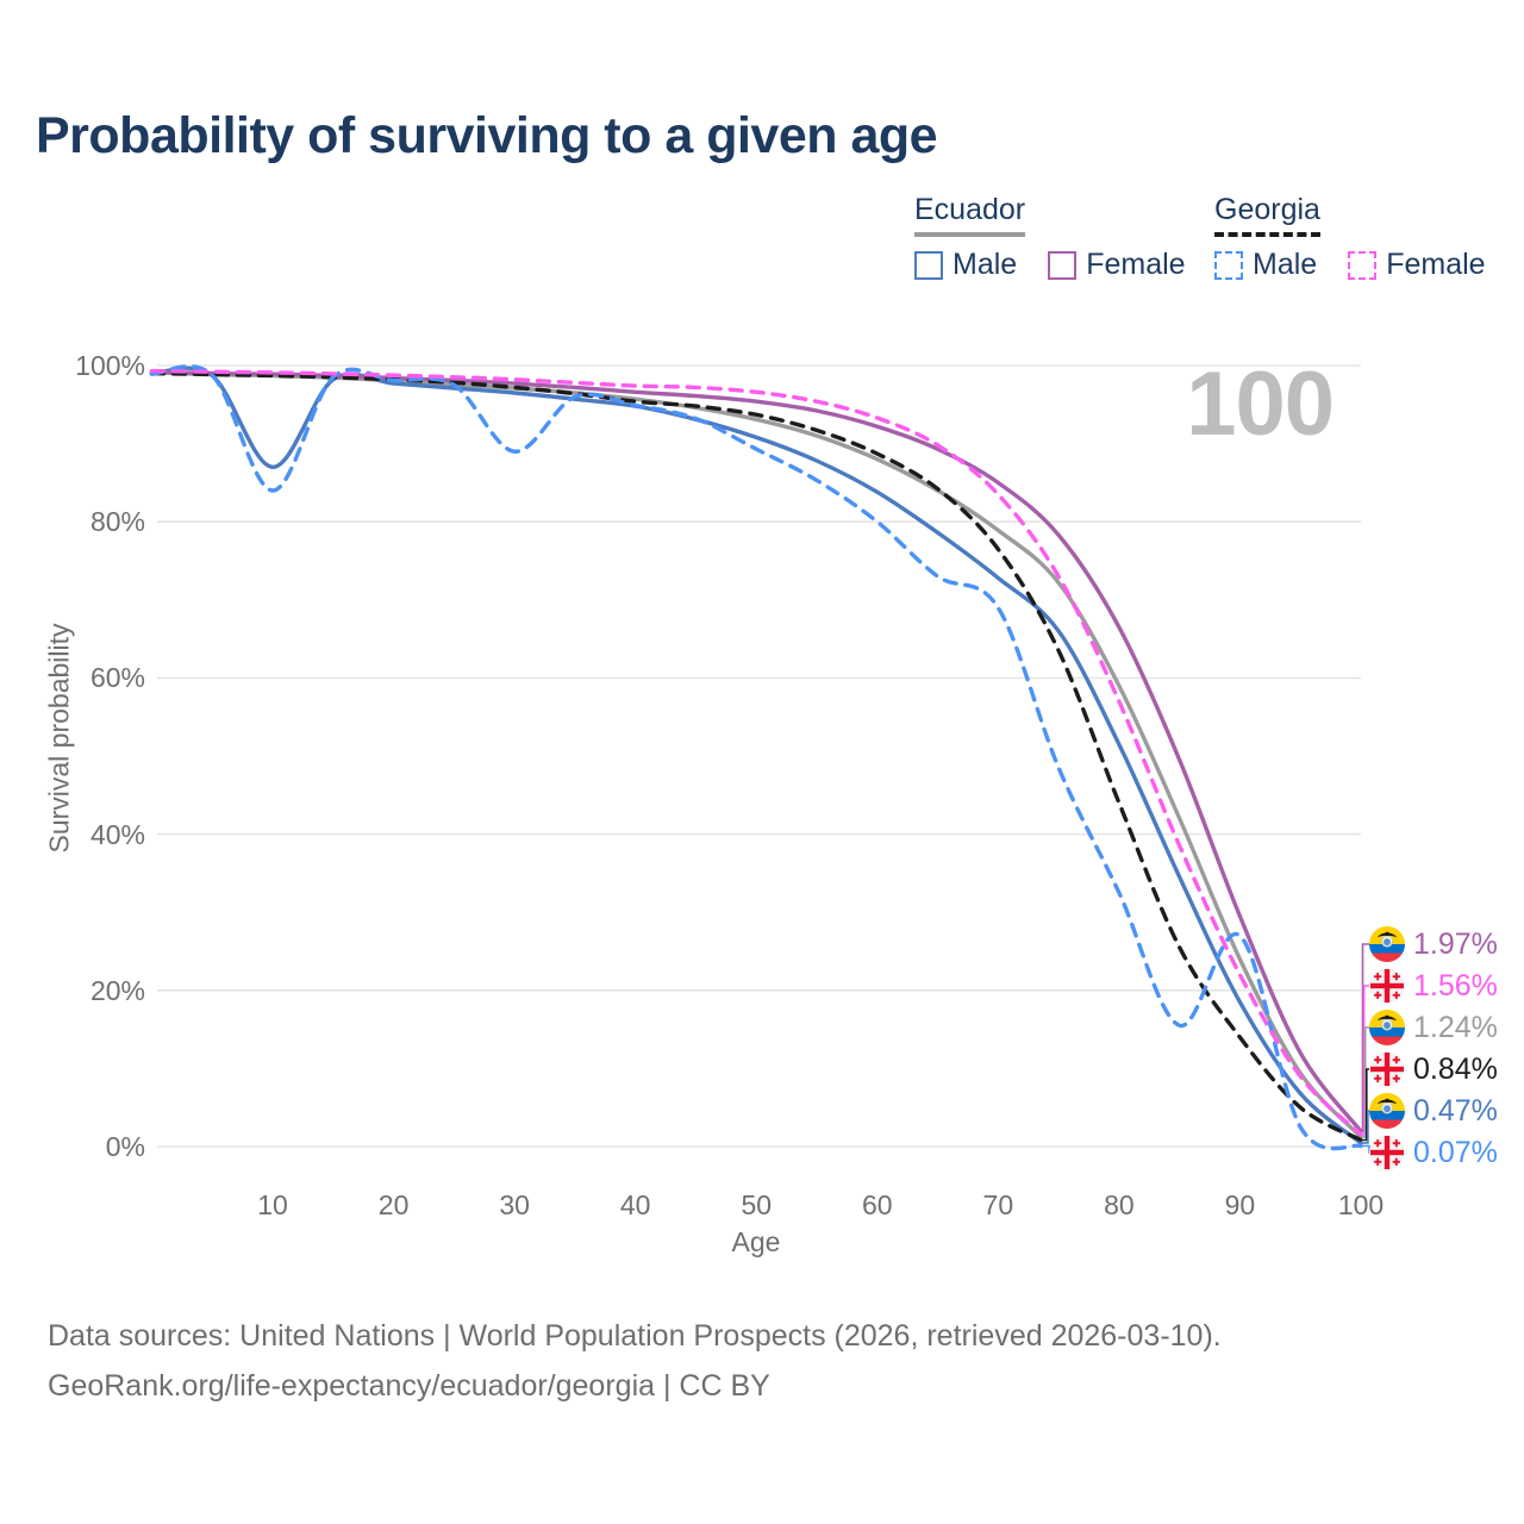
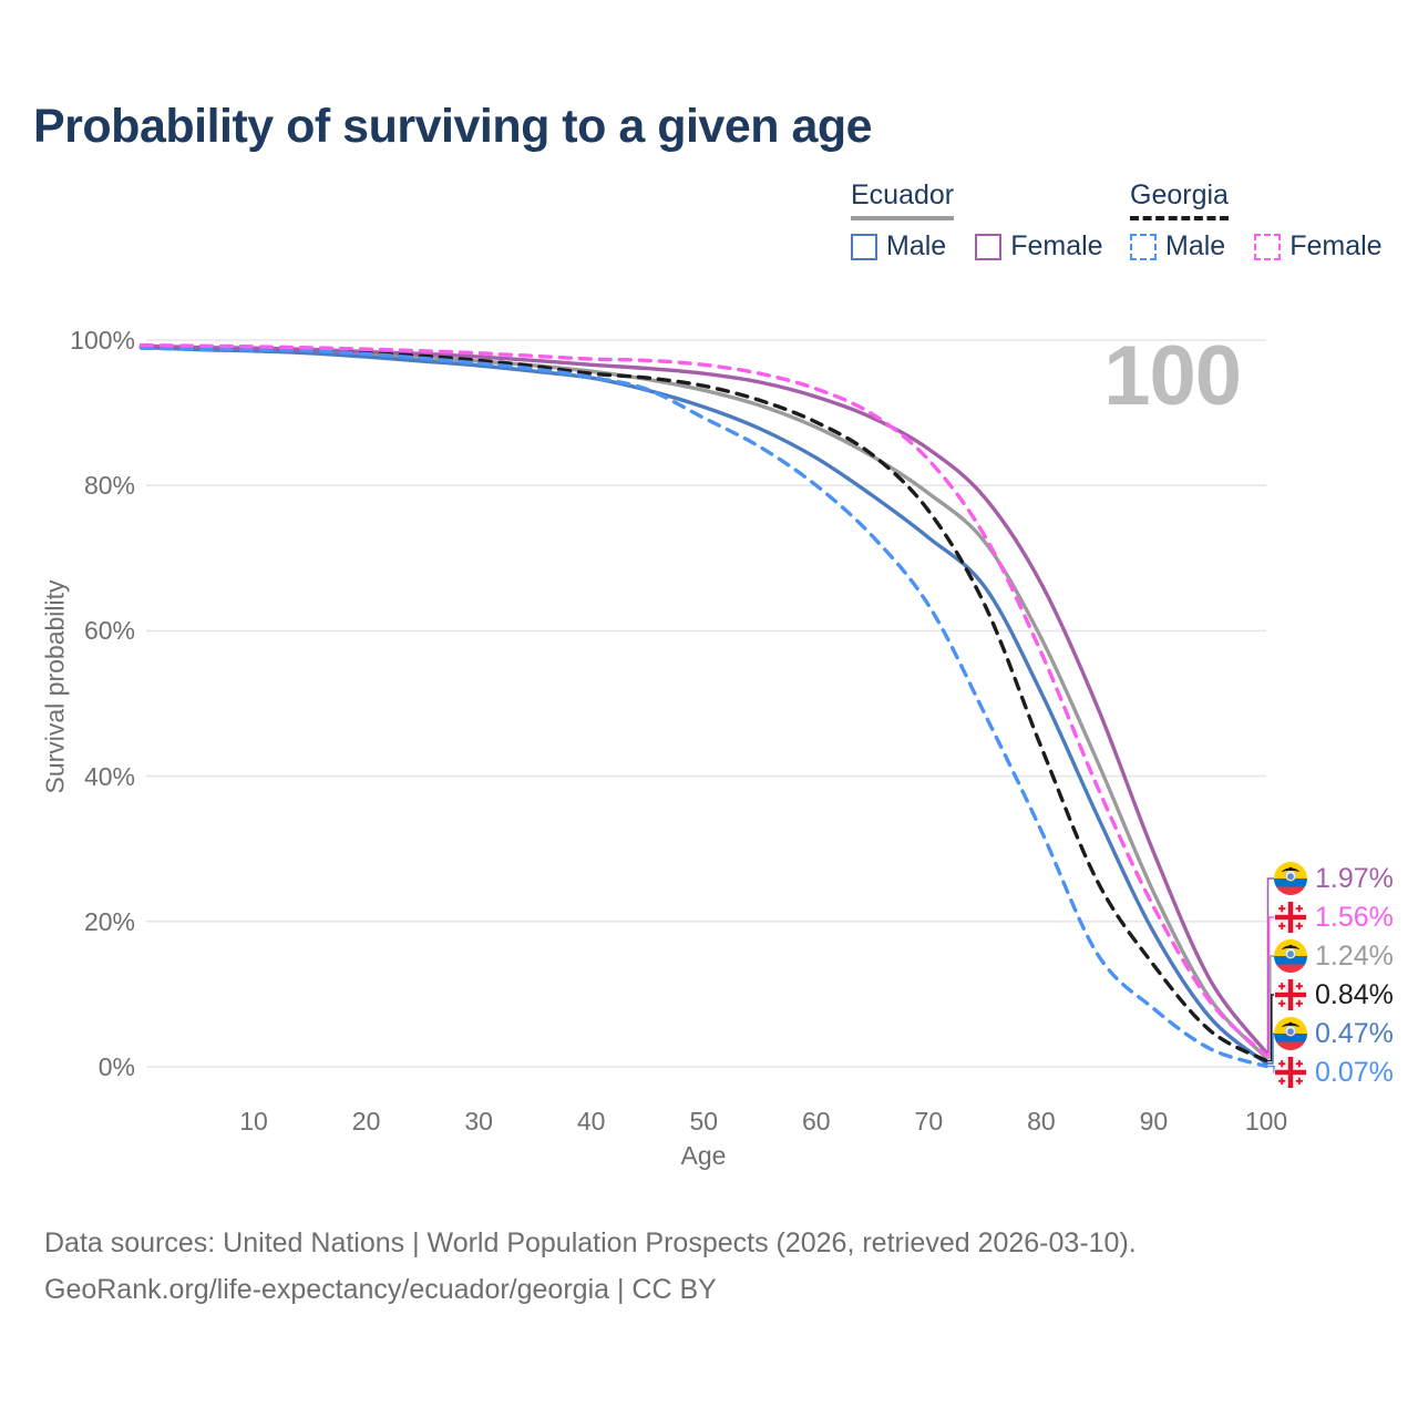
Ecuador Male/10: 87% -> 98%
Georgia Male/10: 84% -> 99%
Georgia Male/30: 89% -> 97%
Georgia Male/70: 69% -> 64%
Georgia Male/90: 27% -> 8%
